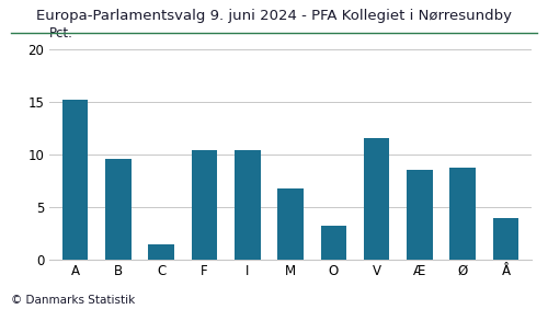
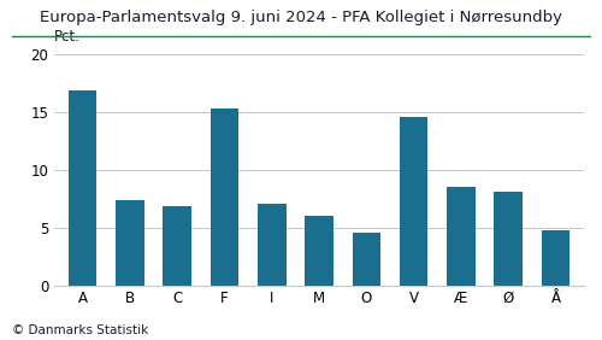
A: 15.2 -> 16.9
B: 9.6 -> 7.4
C: 1.4 -> 6.9
F: 10.4 -> 15.3
I: 10.4 -> 7.1
M: 6.8 -> 6.0
O: 3.2 -> 4.6
V: 11.6 -> 14.6
Ø: 8.8 -> 8.1
Å: 4.0 -> 4.8
